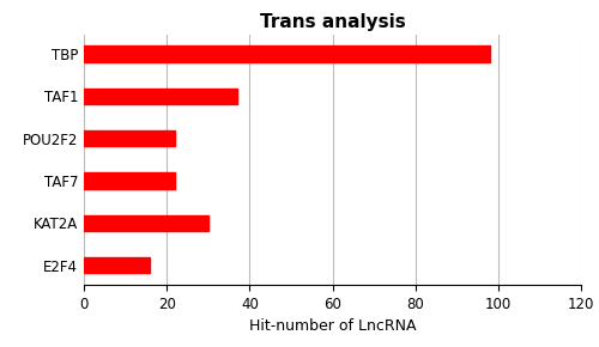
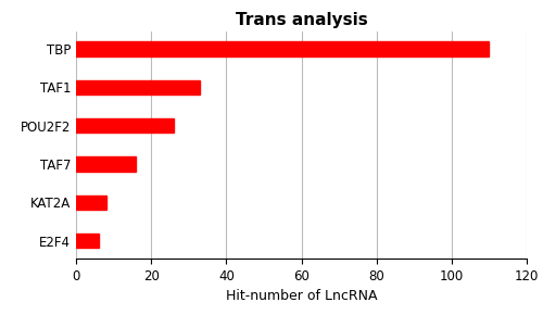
TBP: 98 -> 110
TAF1: 37 -> 33
POU2F2: 22 -> 26
TAF7: 22 -> 16
KAT2A: 30 -> 8
E2F4: 16 -> 6
